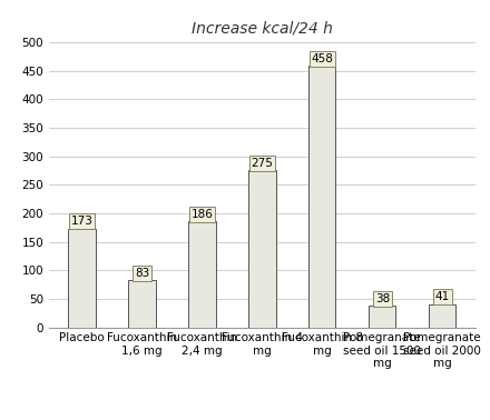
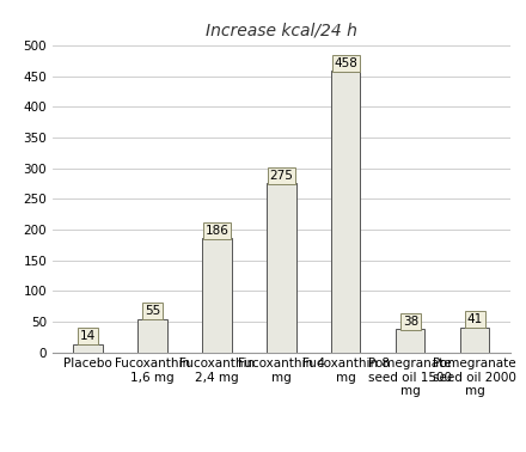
Placebo: 173 -> 14
Fucoxanthin 1,6 mg: 83 -> 55
